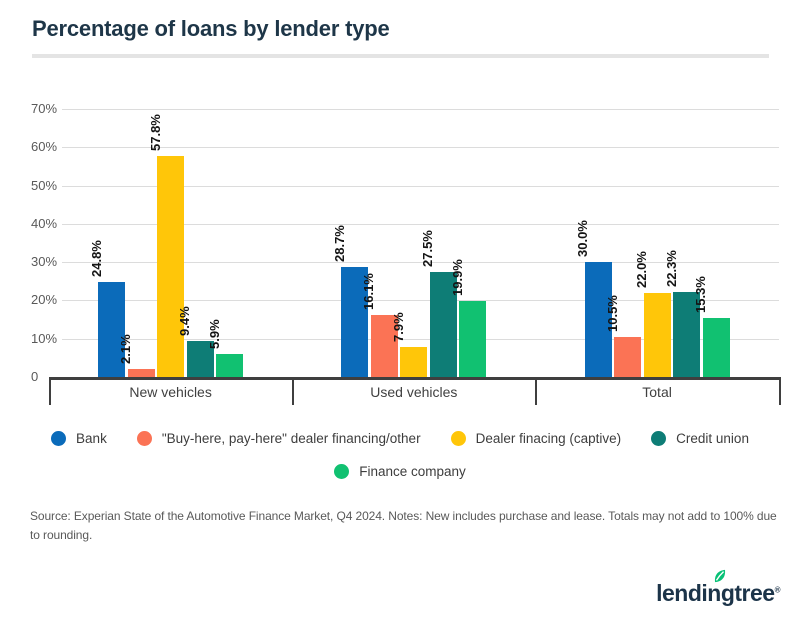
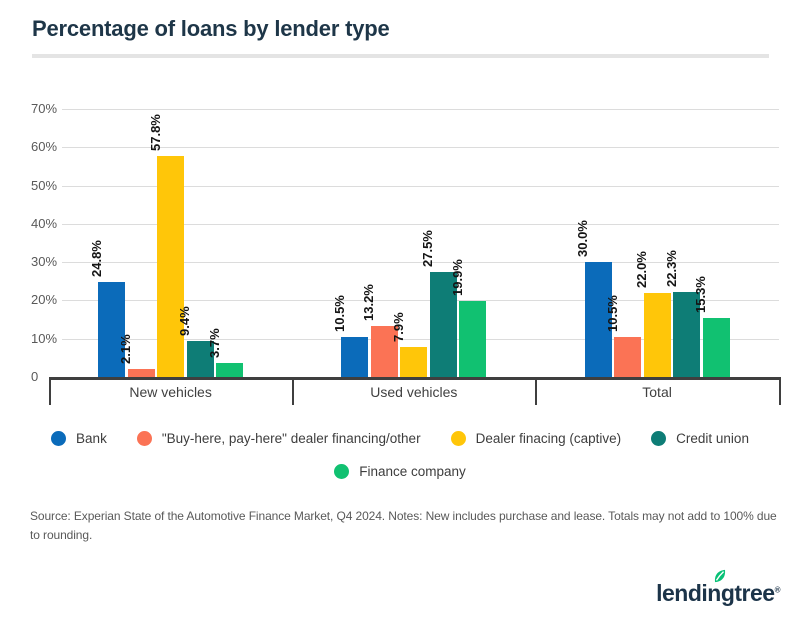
Finance company/New vehicles: 5.9% -> 3.7%
Bank/Used vehicles: 28.7% -> 10.5%
"Buy-here, pay-here" dealer financing/other/Used vehicles: 16.1% -> 13.2%
